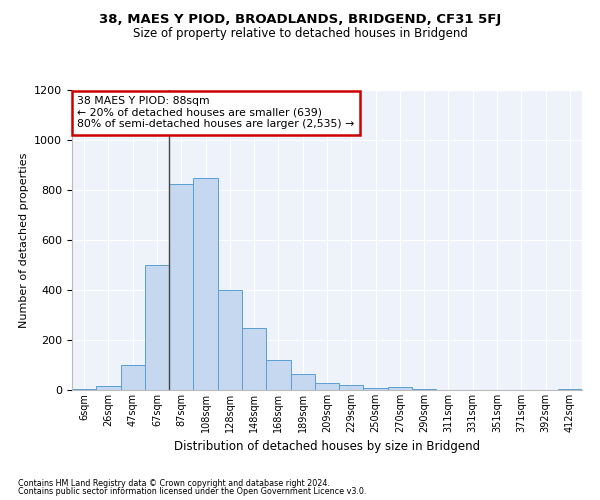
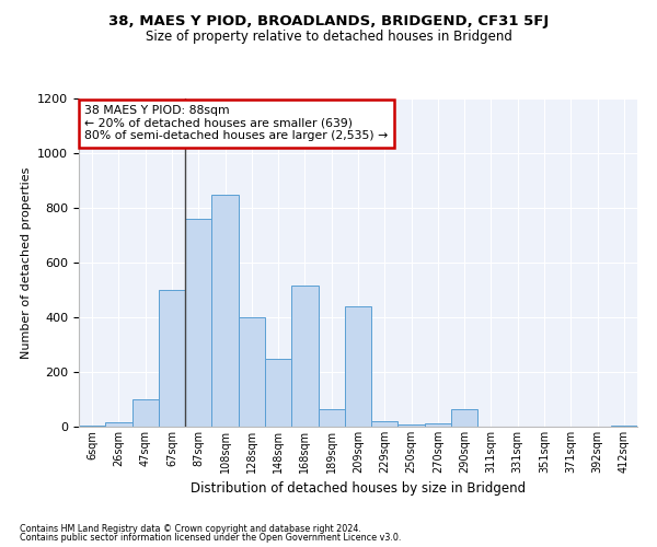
87sqm: 825 -> 760
168sqm: 120 -> 515
209sqm: 30 -> 440
290sqm: 5 -> 65
